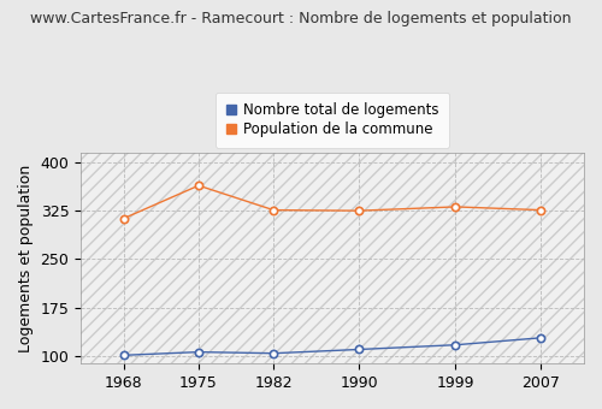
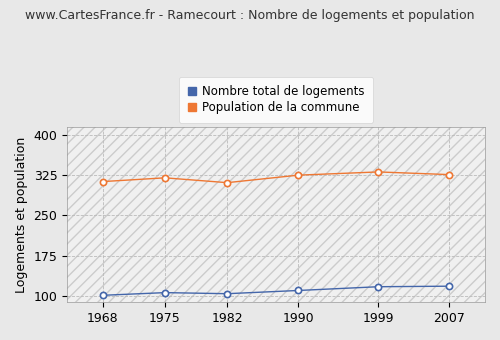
Population de la commune/1975: 364 -> 320
Population de la commune/1982: 326 -> 311
Nombre total de logements/2007: 128 -> 118
